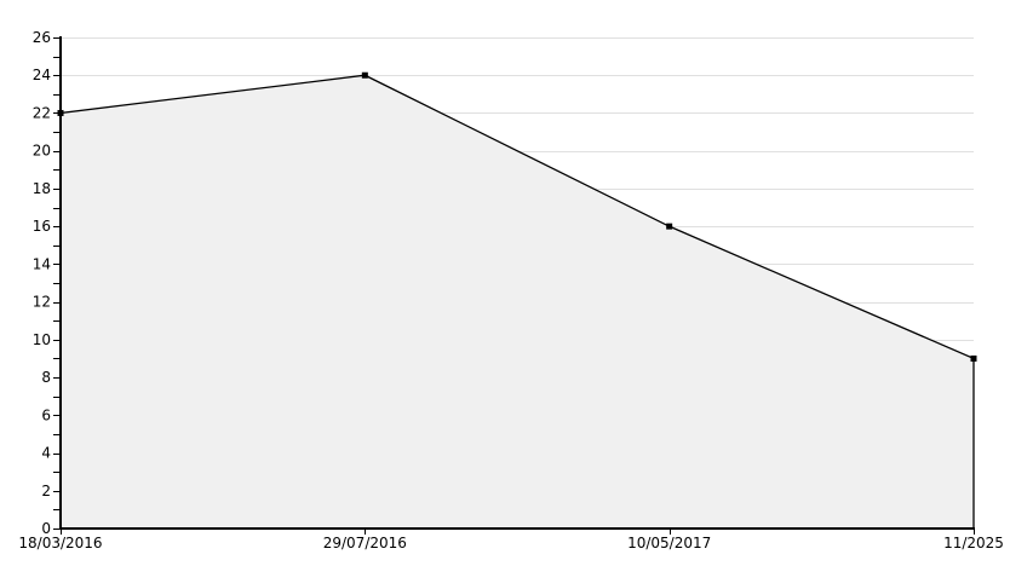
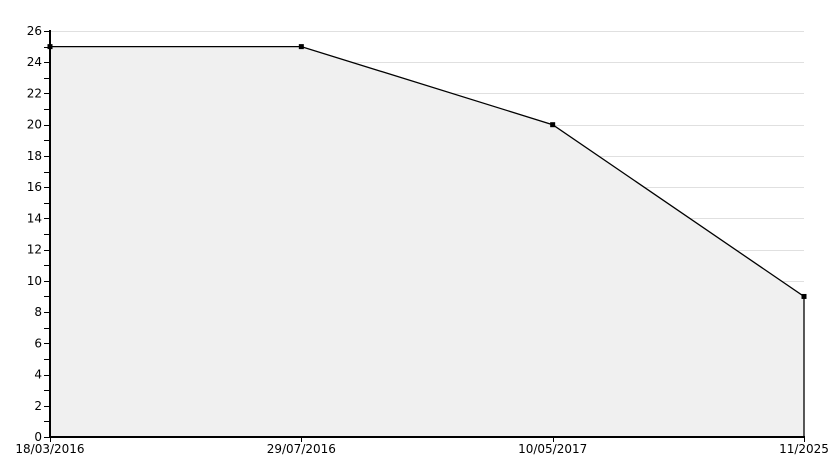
18/03/2016: 22 -> 25
29/07/2016: 24 -> 25
10/05/2017: 16 -> 20
